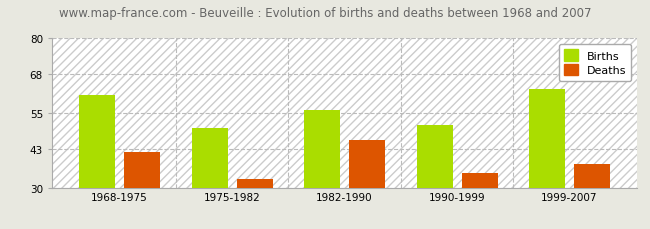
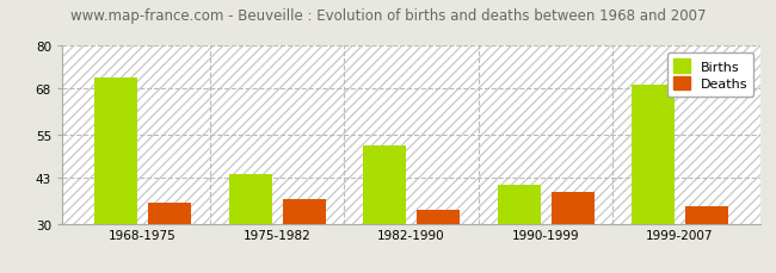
Births/1968-1975: 61 -> 71
Deaths/1968-1975: 42 -> 36
Births/1975-1982: 50 -> 44
Deaths/1975-1982: 33 -> 37
Births/1982-1990: 56 -> 52
Deaths/1982-1990: 46 -> 34
Births/1990-1999: 51 -> 41
Deaths/1990-1999: 35 -> 39
Births/1999-2007: 63 -> 69
Deaths/1999-2007: 38 -> 35
